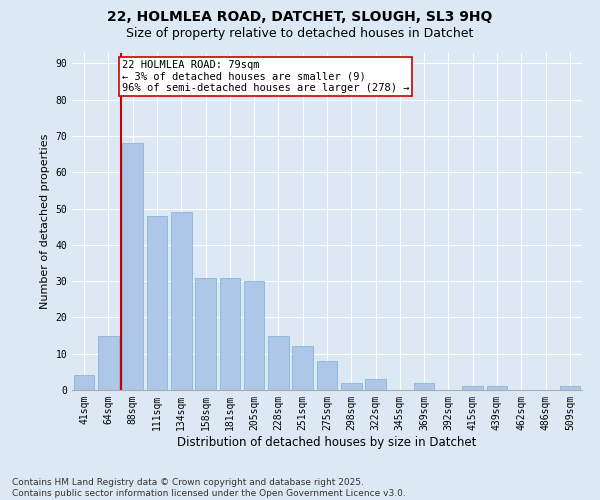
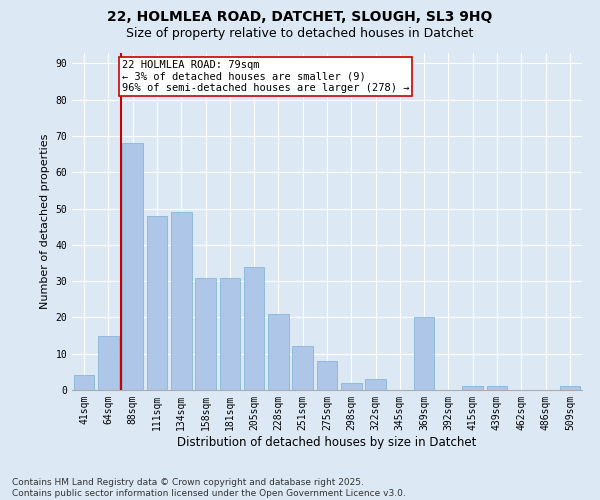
205sqm: 30 -> 34
228sqm: 15 -> 21
369sqm: 2 -> 20
